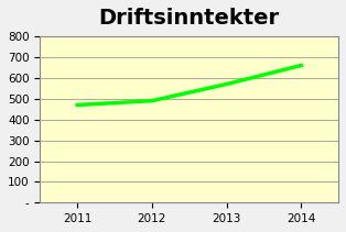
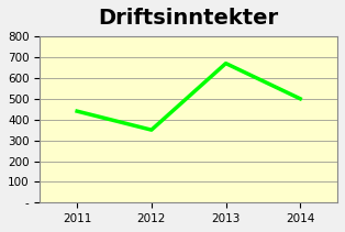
2011: 470 -> 440
2012: 490 -> 350
2013: 570 -> 670
2014: 660 -> 500
